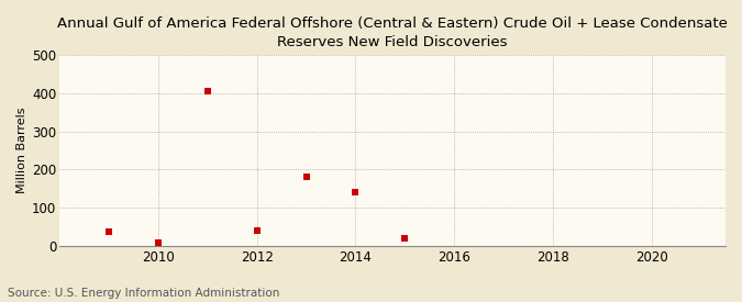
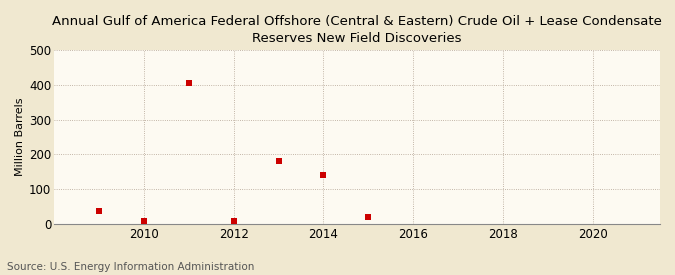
2012: 40 -> 7
